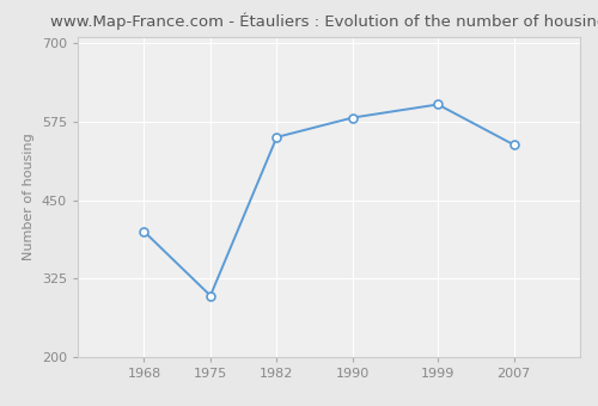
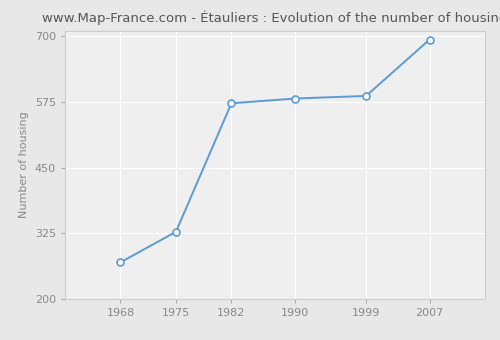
1968: 400 -> 270
1975: 298 -> 328
1982: 550 -> 572
1999: 602 -> 586
2007: 538 -> 693
